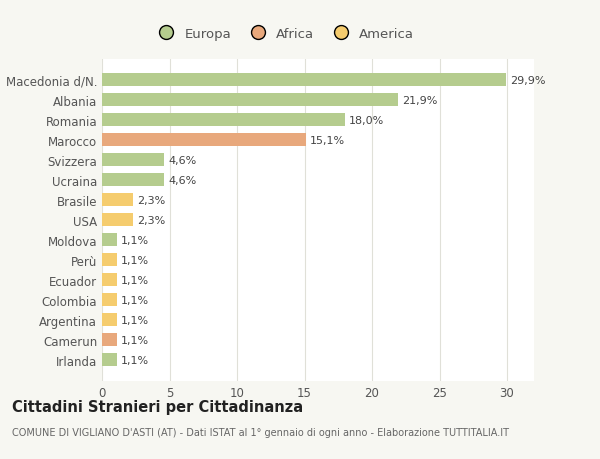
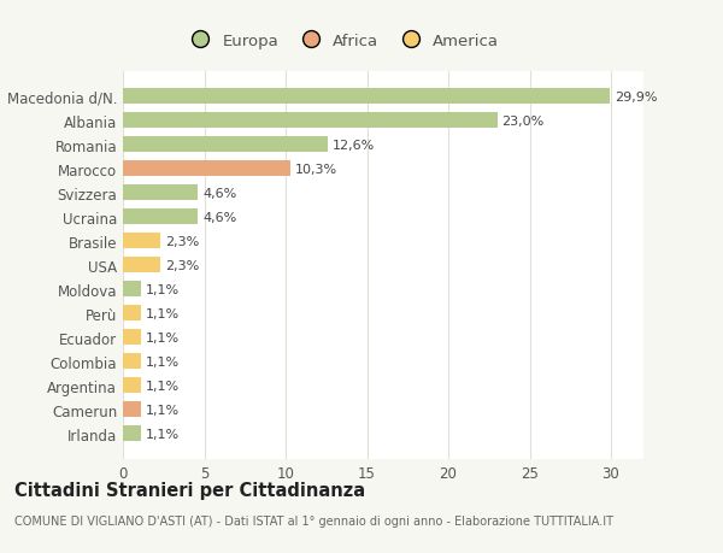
Albania: 21,9% -> 23,0%
Romania: 18,0% -> 12,6%
Marocco: 15,1% -> 10,3%
